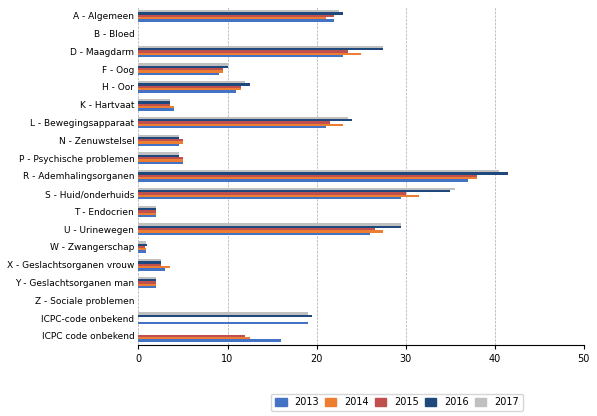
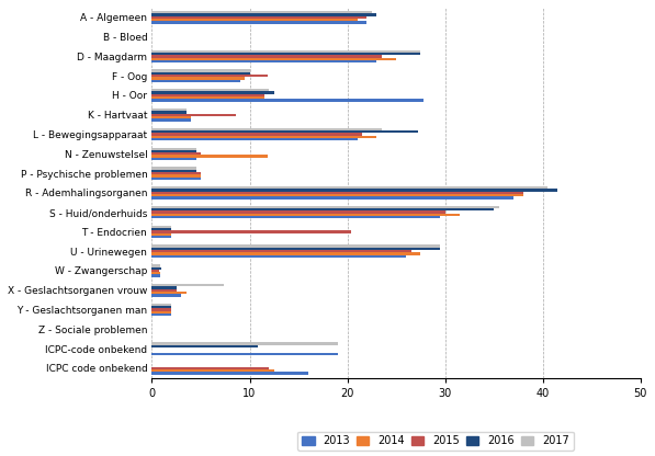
2015/F - Oog: 9.5 -> 11.8
2013/H - Oor: 11.0 -> 27.8
2015/K - Hartvaat: 3.5 -> 8.6
2016/L - Bewegingsapparaat: 24.0 -> 27.2
2014/N - Zenuwstelsel: 5.0 -> 11.8
2015/T - Endocrien: 2.0 -> 20.4
2017/X - Geslachtsorganen vrouw: 2.5 -> 7.4
2016/ICPC-code onbekend: 19.5 -> 10.8
